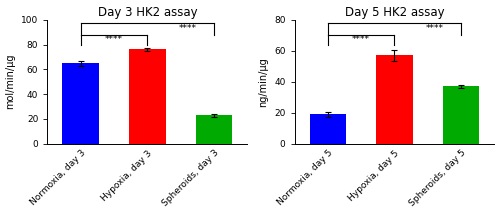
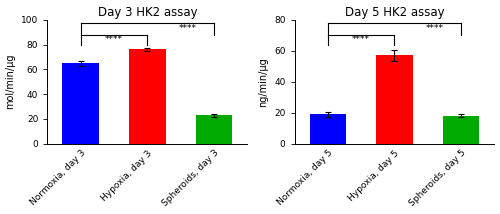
Day 5 HK2 assay/Spheroids, day 5: 37 -> 18
